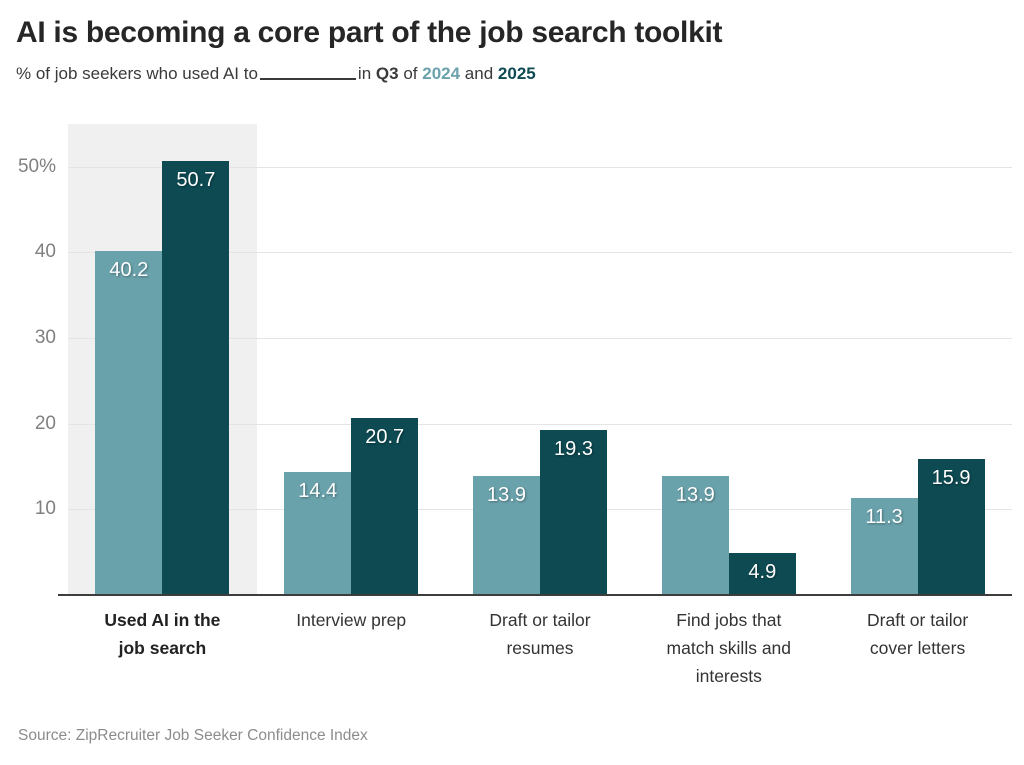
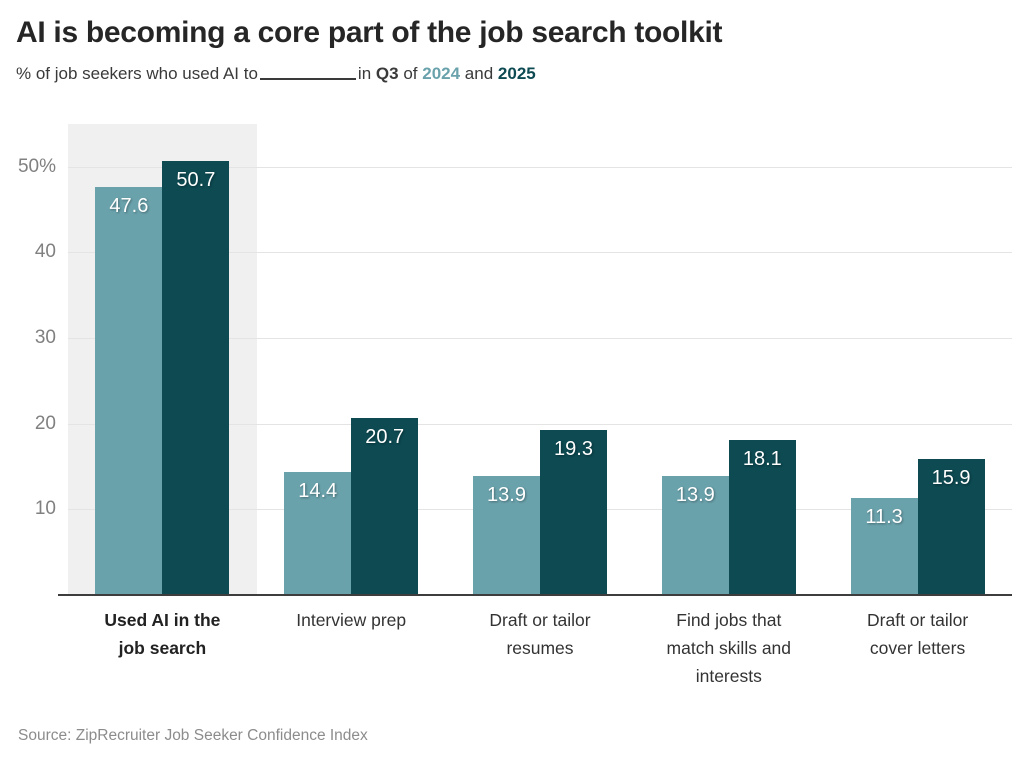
2024/Used AI in the job search: 40.2 -> 47.6
2025/Find jobs that match skills and interests: 4.9 -> 18.1
